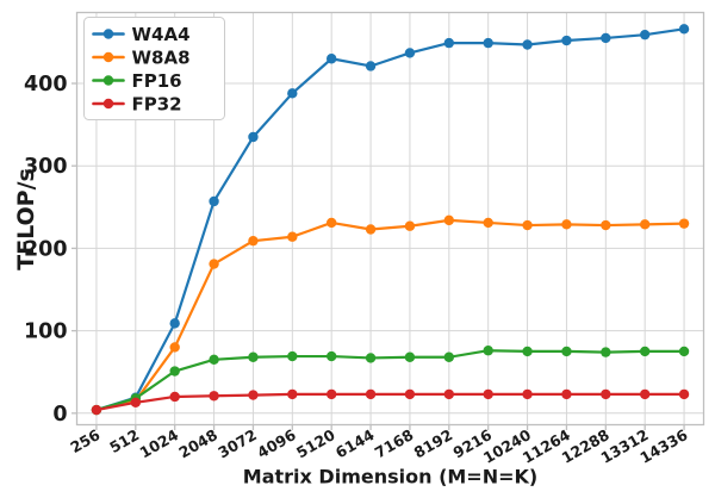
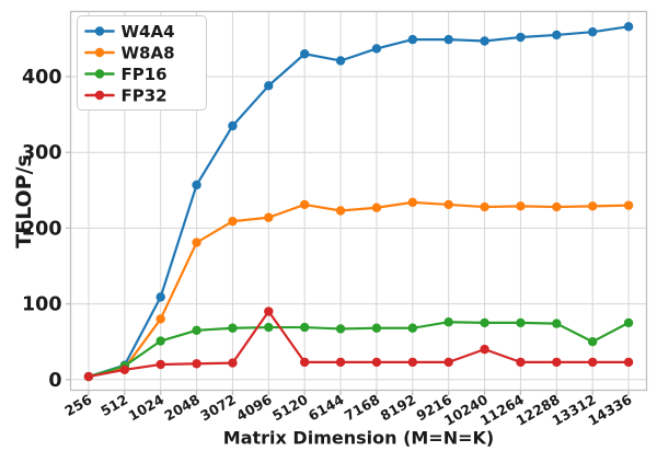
FP32/4096: 20 -> 90
FP32/10240: 20 -> 40
FP16/13312: 80 -> 50
